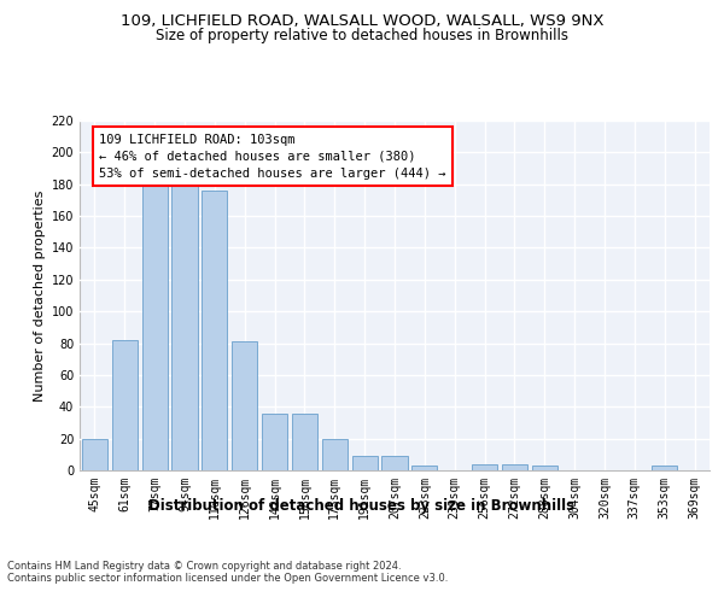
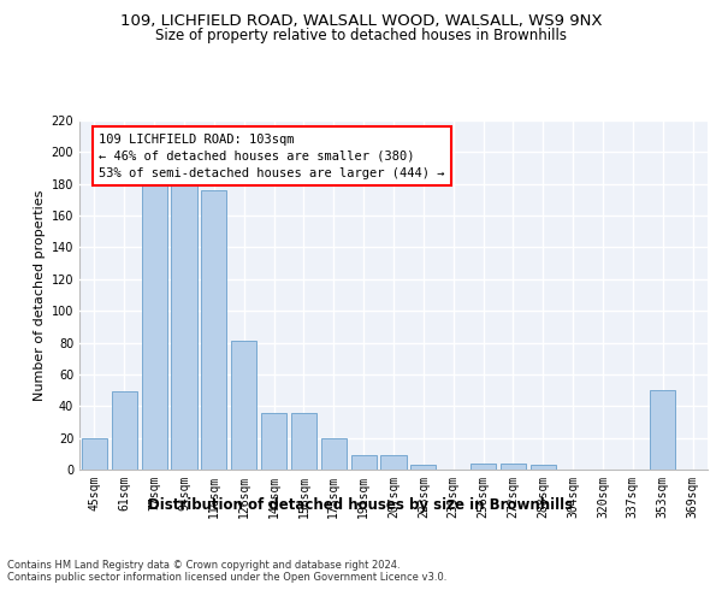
61sqm: 82 -> 49
353sqm: 3 -> 50
